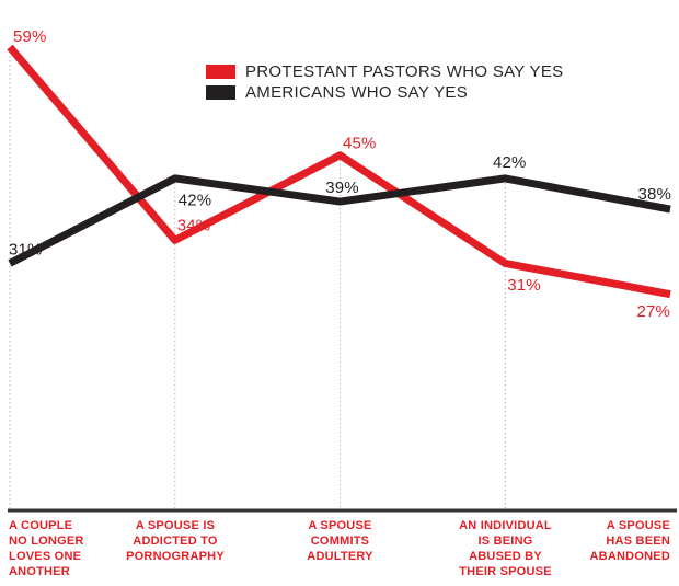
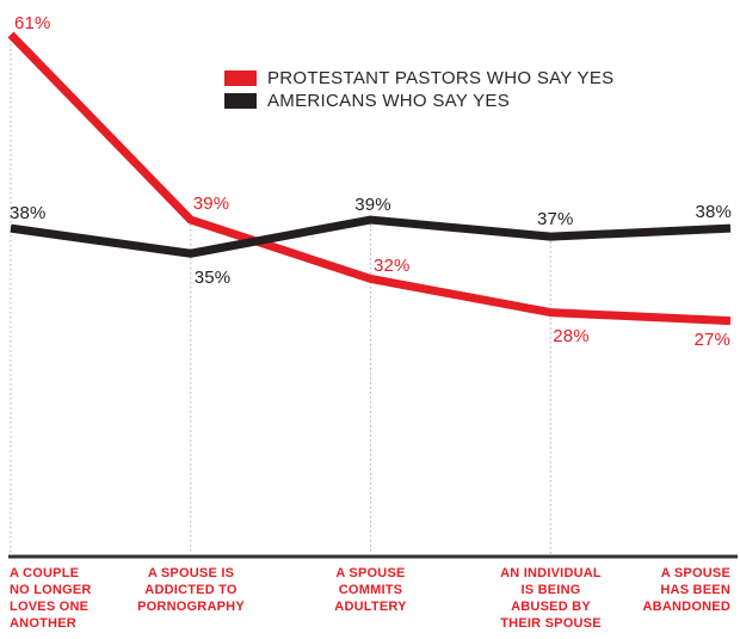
PROTESTANT PASTORS WHO SAY YES/A COUPLE NO LONGER LOVES ONE ANOTHER: 59% -> 61%
AMERICANS WHO SAY YES/A COUPLE NO LONGER LOVES ONE ANOTHER: 31% -> 38%
PROTESTANT PASTORS WHO SAY YES/A SPOUSE IS ADDICTED TO PORNOGRAPHY: 34% -> 39%
AMERICANS WHO SAY YES/A SPOUSE IS ADDICTED TO PORNOGRAPHY: 42% -> 35%
PROTESTANT PASTORS WHO SAY YES/A SPOUSE COMMITS ADULTERY: 45% -> 32%
PROTESTANT PASTORS WHO SAY YES/AN INDIVIDUAL IS BEING ABUSED BY THEIR SPOUSE: 31% -> 28%
AMERICANS WHO SAY YES/AN INDIVIDUAL IS BEING ABUSED BY THEIR SPOUSE: 42% -> 37%
